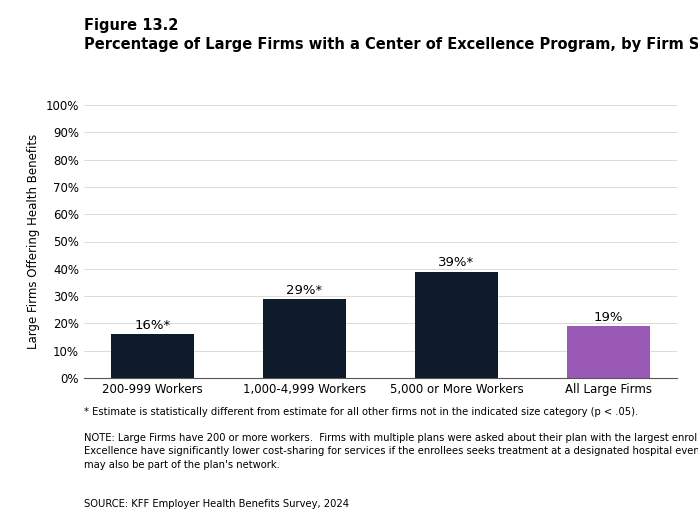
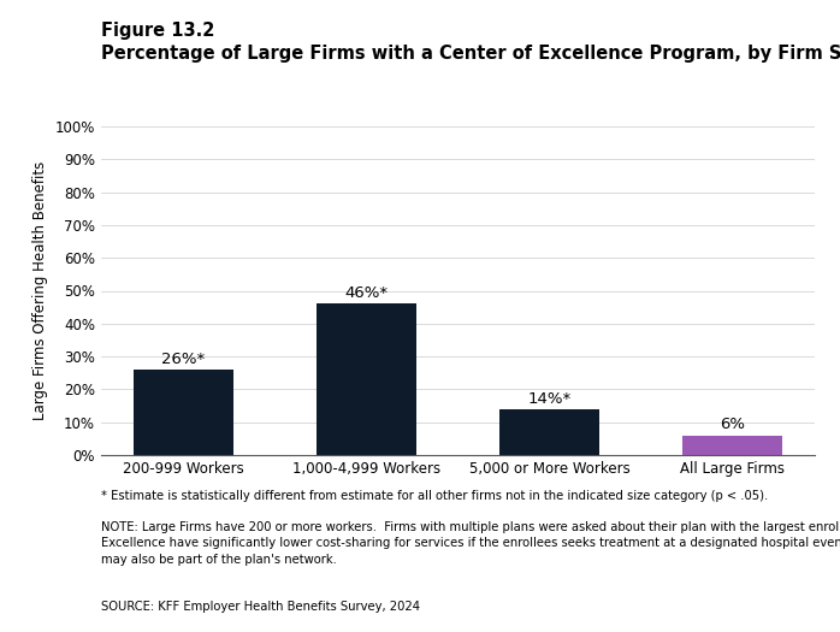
200-999 Workers: 16%* -> 26%*
1,000-4,999 Workers: 29%* -> 46%*
5,000 or More Workers: 39%* -> 14%*
All Large Firms: 19% -> 6%
